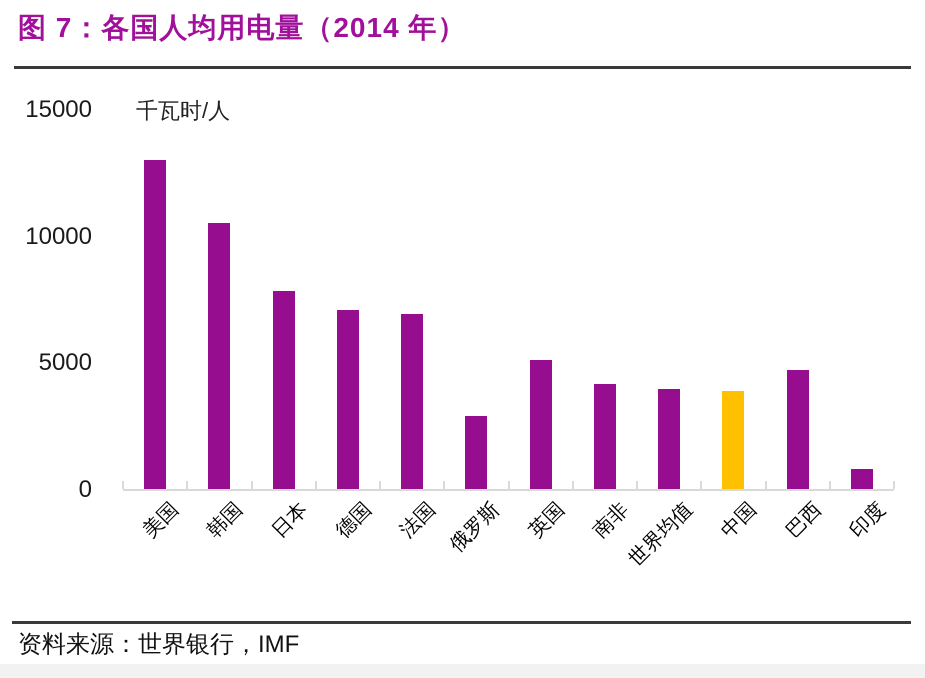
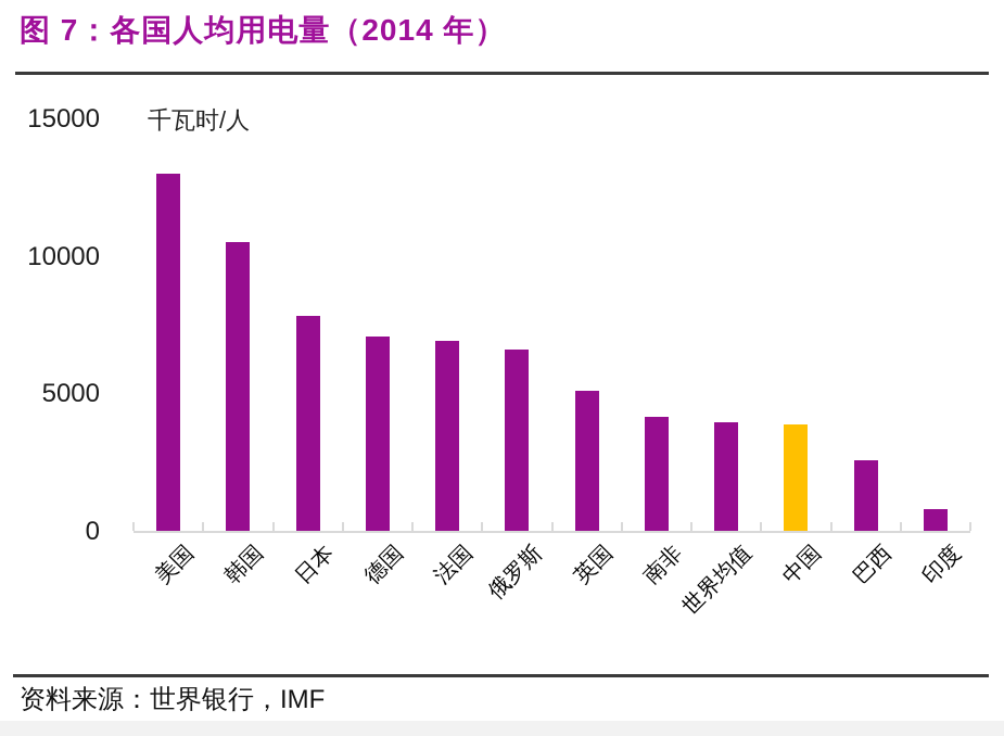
俄罗斯: 2900 -> 6600
巴西: 4700 -> 2600
